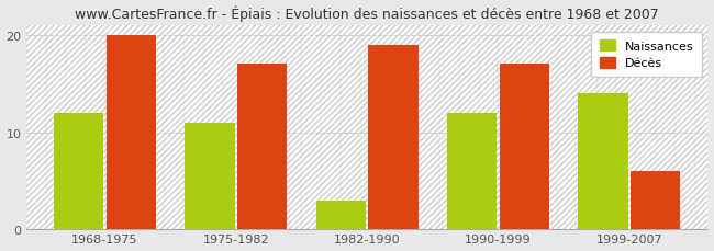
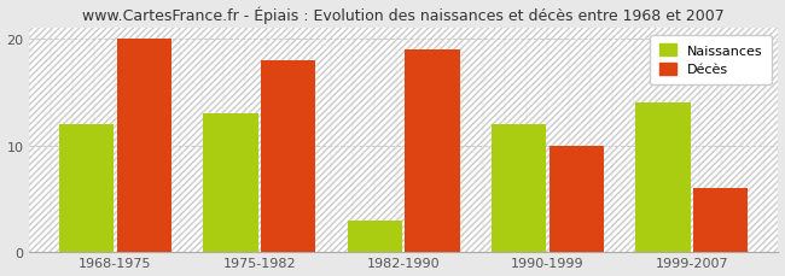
Naissances/1975-1982: 11 -> 13
Décès/1975-1982: 17 -> 18
Décès/1990-1999: 17 -> 10
